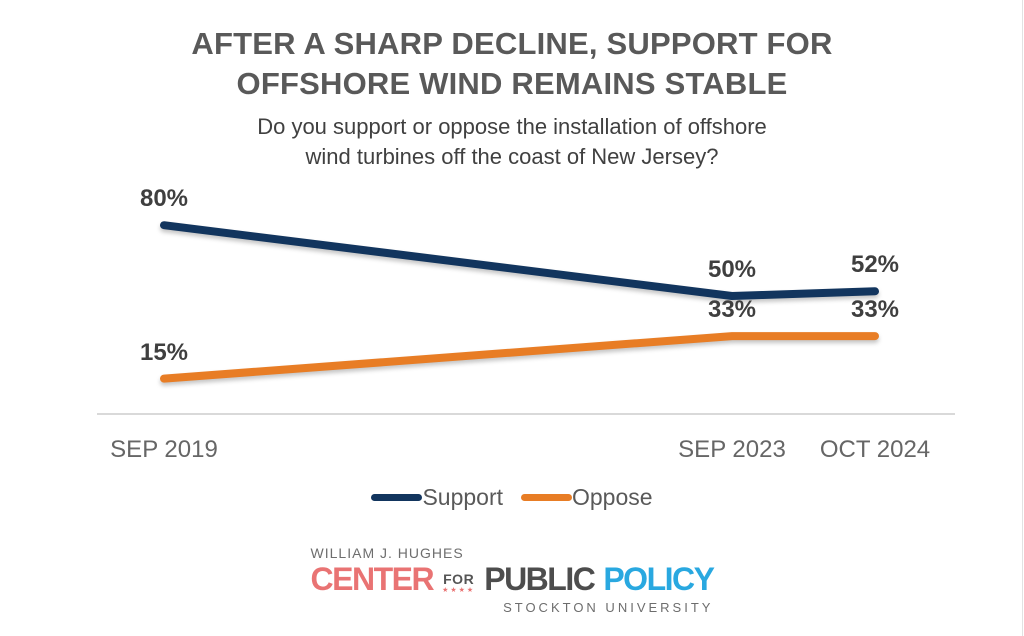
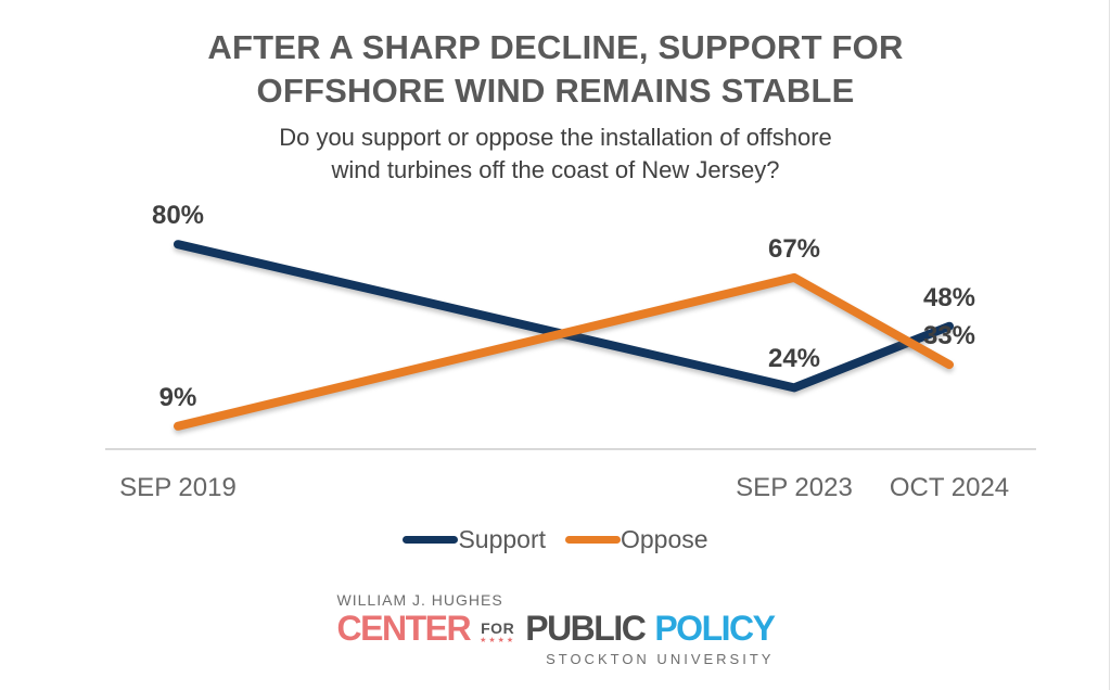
Oppose/SEP 2019: 15% -> 9%
Support/SEP 2023: 50% -> 24%
Oppose/SEP 2023: 33% -> 67%
Support/OCT 2024: 52% -> 48%
